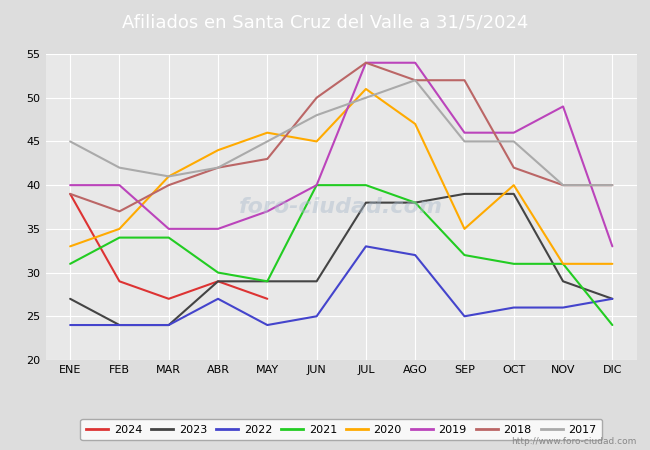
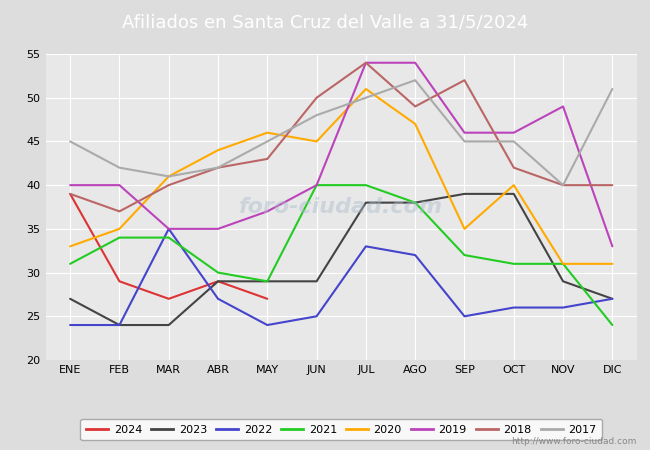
2022/MAR: 24 -> 35
2018/AGO: 52 -> 49
2017/DIC: 40 -> 51
